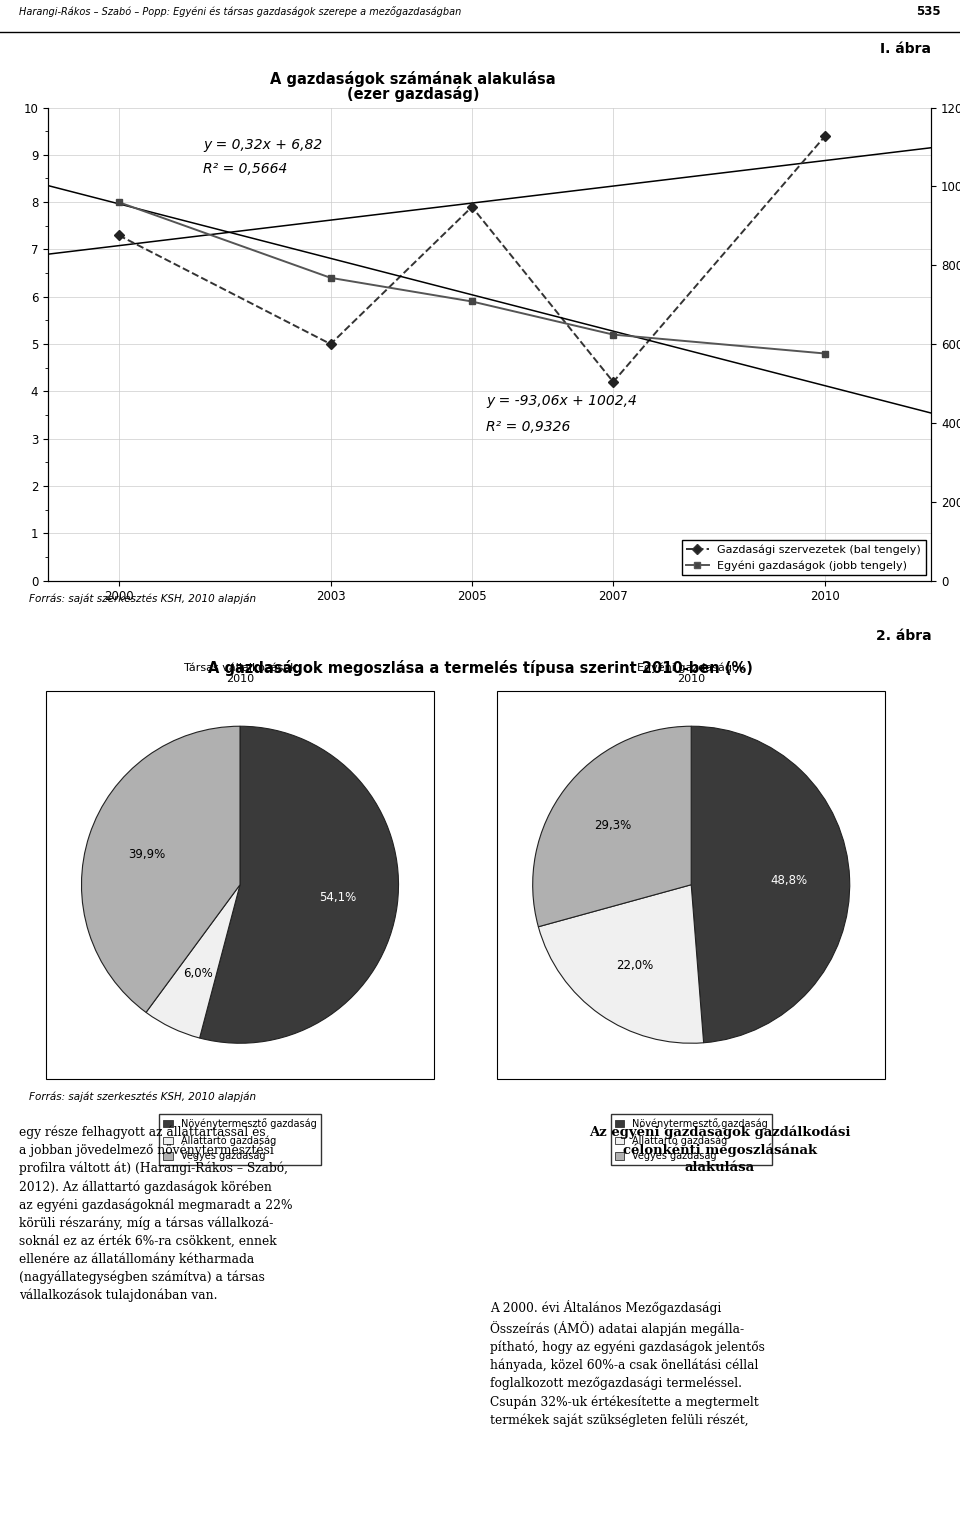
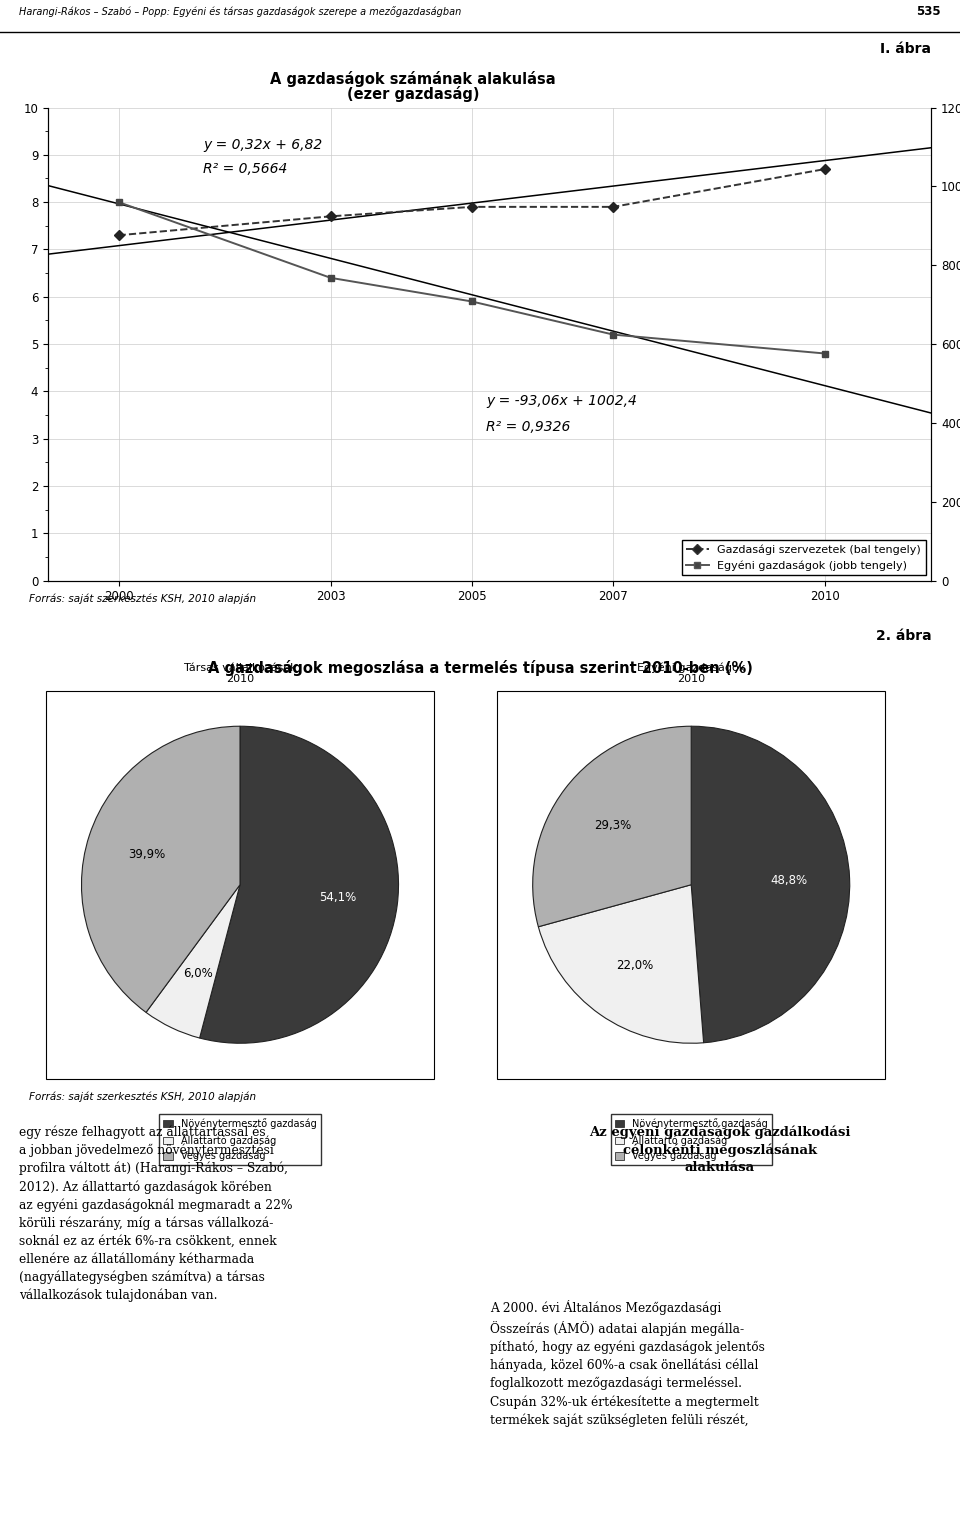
Gazdasági szervezetek (bal tengely)/2003: 5.0 -> 7.7
Gazdasági szervezetek (bal tengely)/2007: 4.2 -> 7.9
Gazdasági szervezetek (bal tengely)/2010: 9.4 -> 8.7
